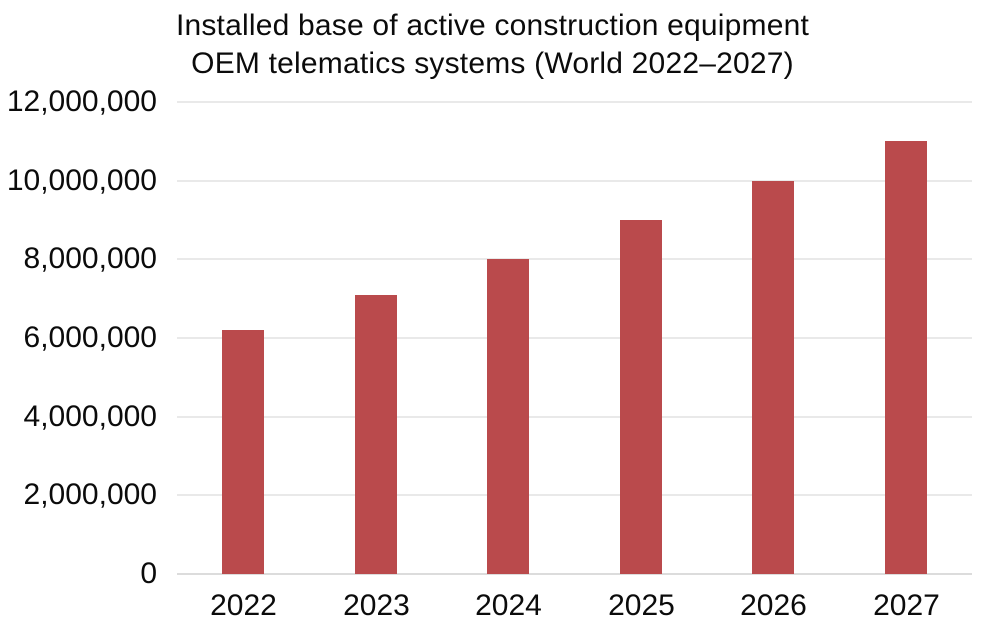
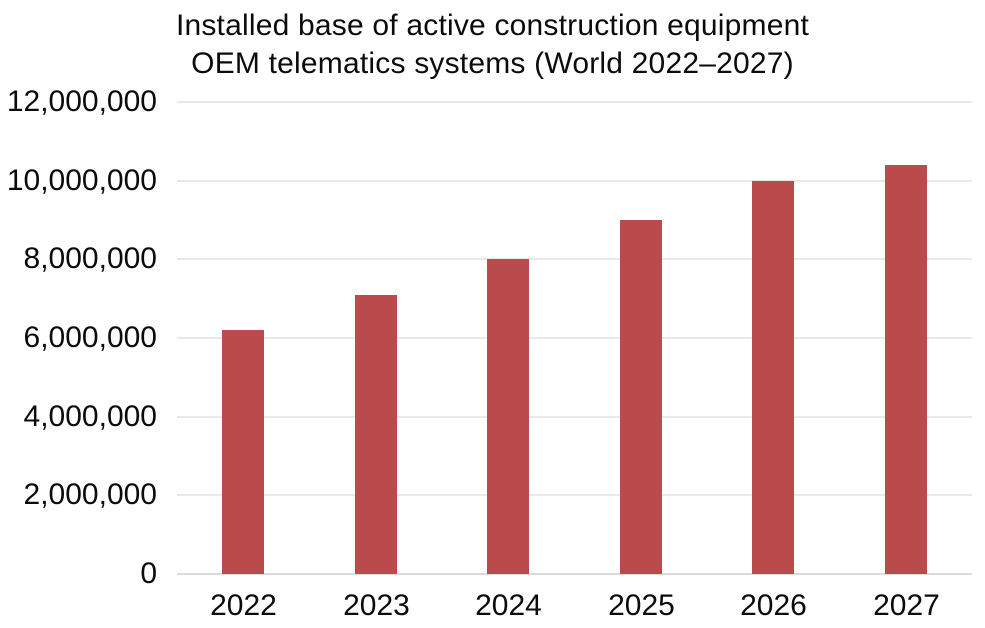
2027: 11000000 -> 10400000
